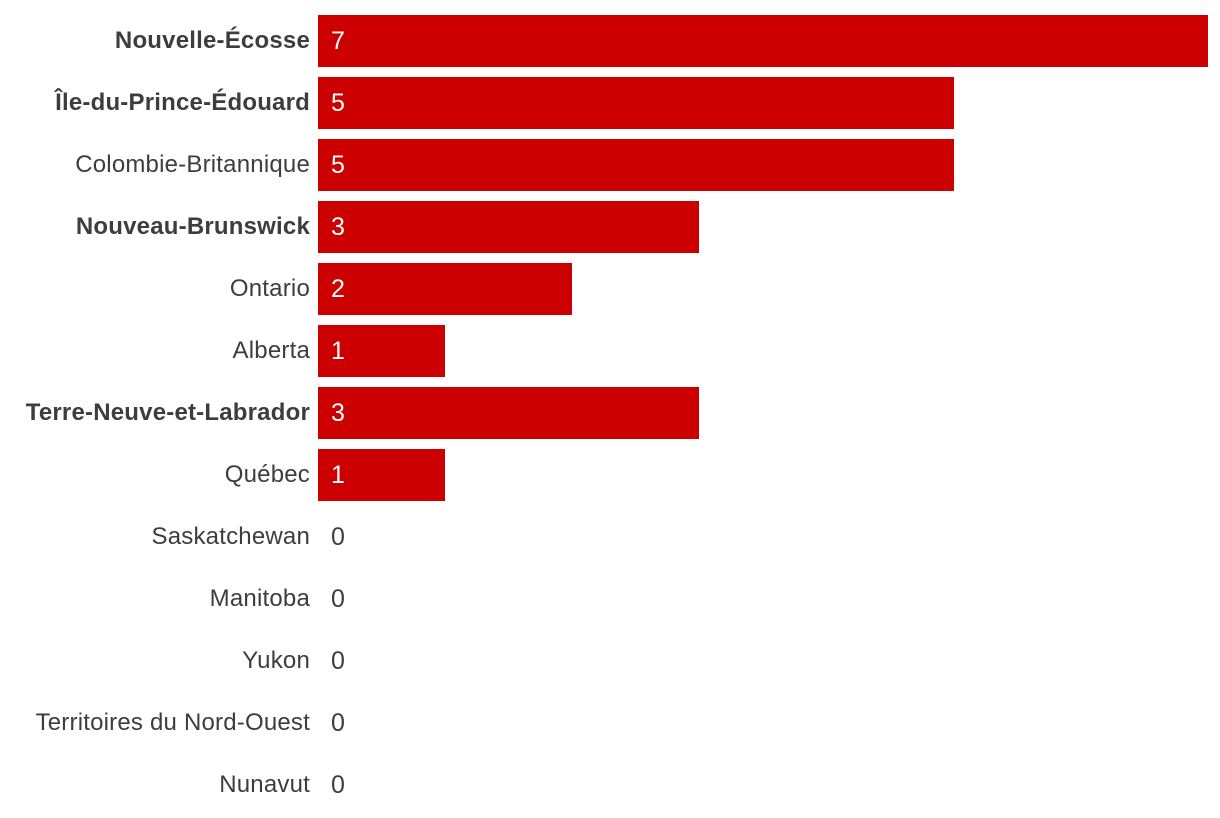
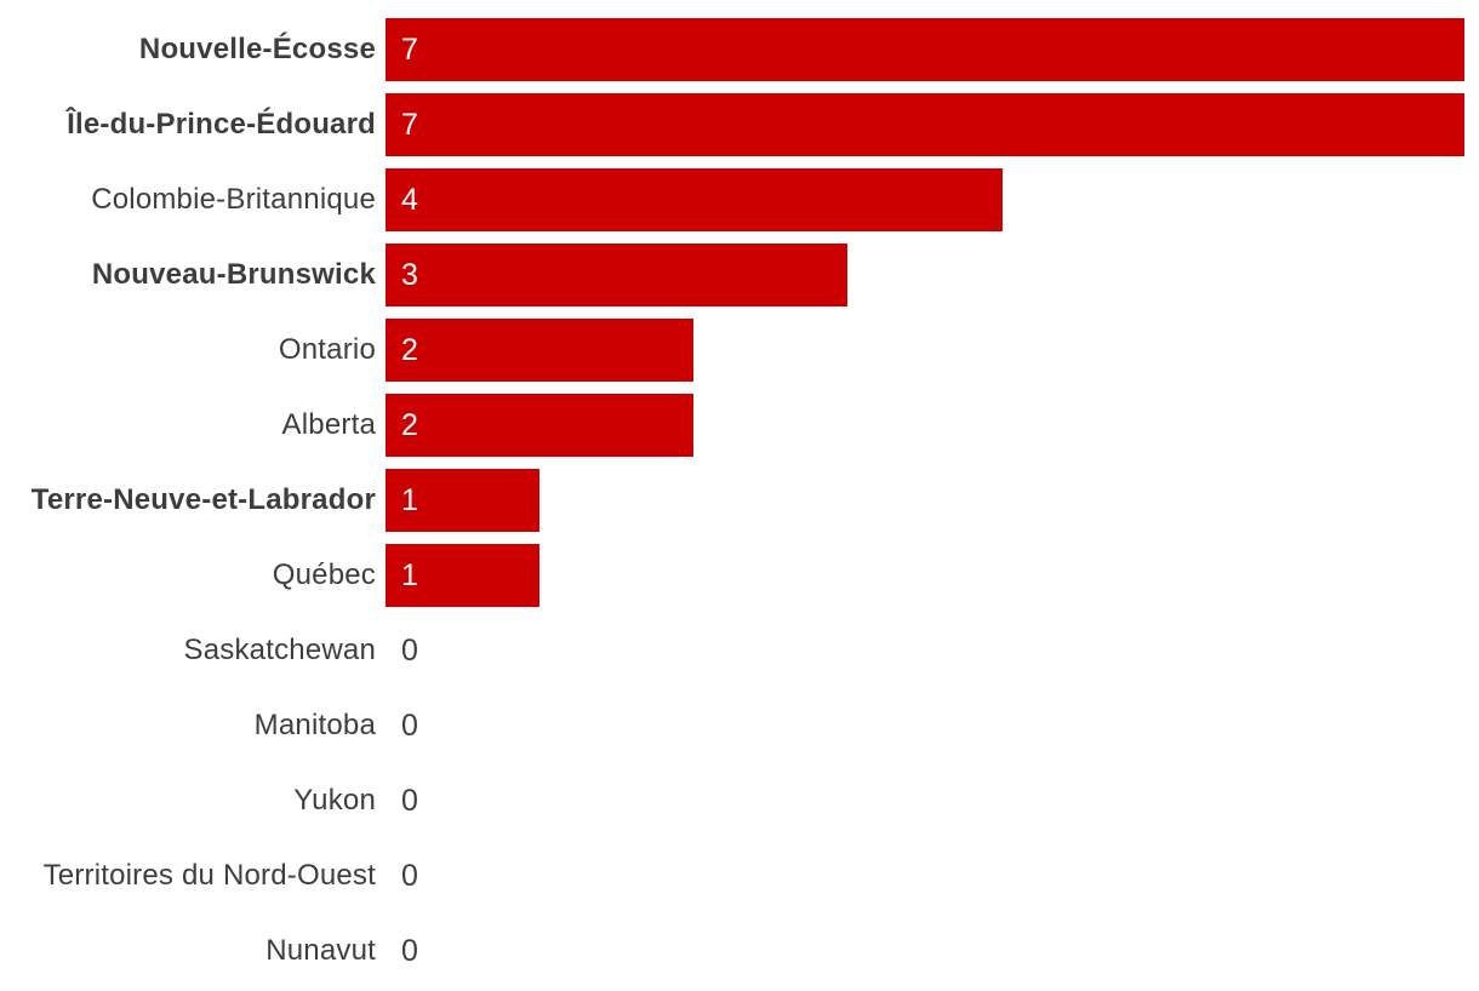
Île-du-Prince-Édouard: 5 -> 7
Colombie-Britannique: 5 -> 4
Alberta: 1 -> 2
Terre-Neuve-et-Labrador: 3 -> 1
